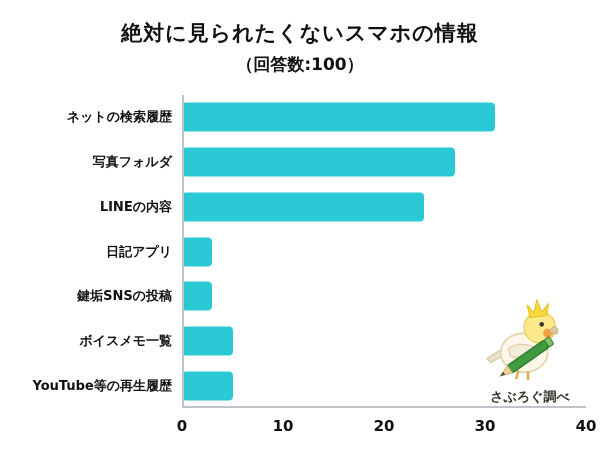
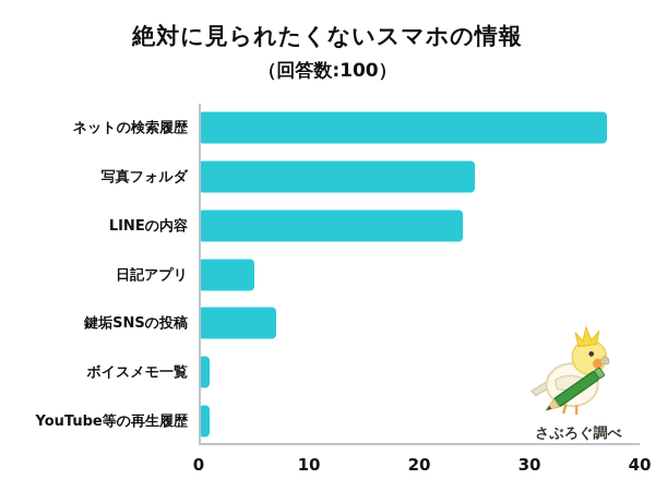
ネットの検索履歴: 31 -> 37
写真フォルダ: 27 -> 25
日記アプリ: 3 -> 5
鍵垢SNSの投稿: 3 -> 7
ボイスメモ一覧: 5 -> 1
YouTube等の再生履歴: 5 -> 1
